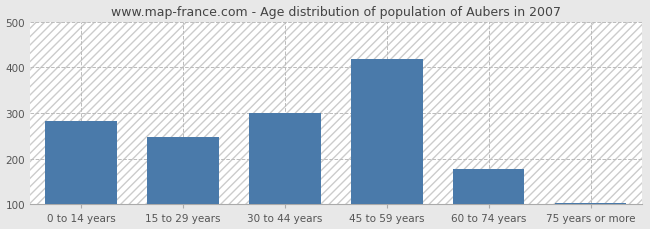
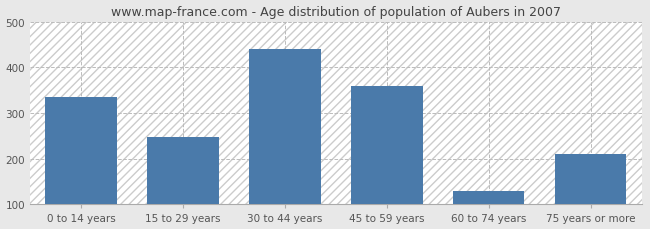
0 to 14 years: 283 -> 335
30 to 44 years: 301 -> 440
45 to 59 years: 418 -> 360
60 to 74 years: 178 -> 130
75 years or more: 103 -> 210
